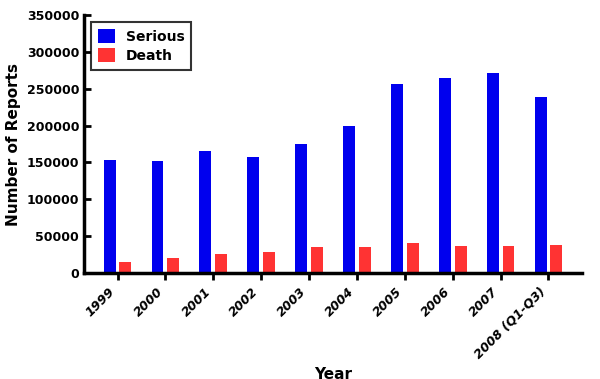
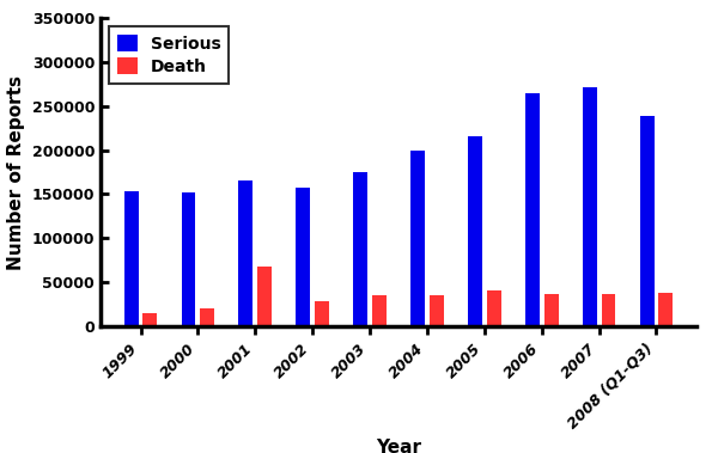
Death/2001: 25000 -> 68000
Serious/2005: 257000 -> 216000
